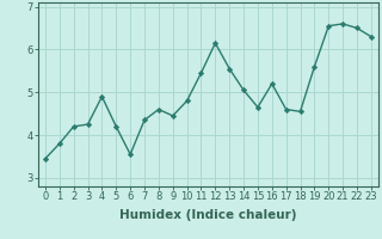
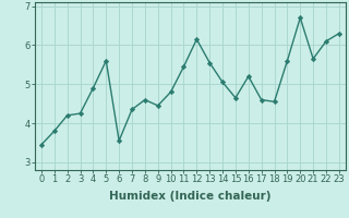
5: 4.20 -> 5.60
20: 6.55 -> 6.70
21: 6.60 -> 5.65
22: 6.50 -> 6.10
